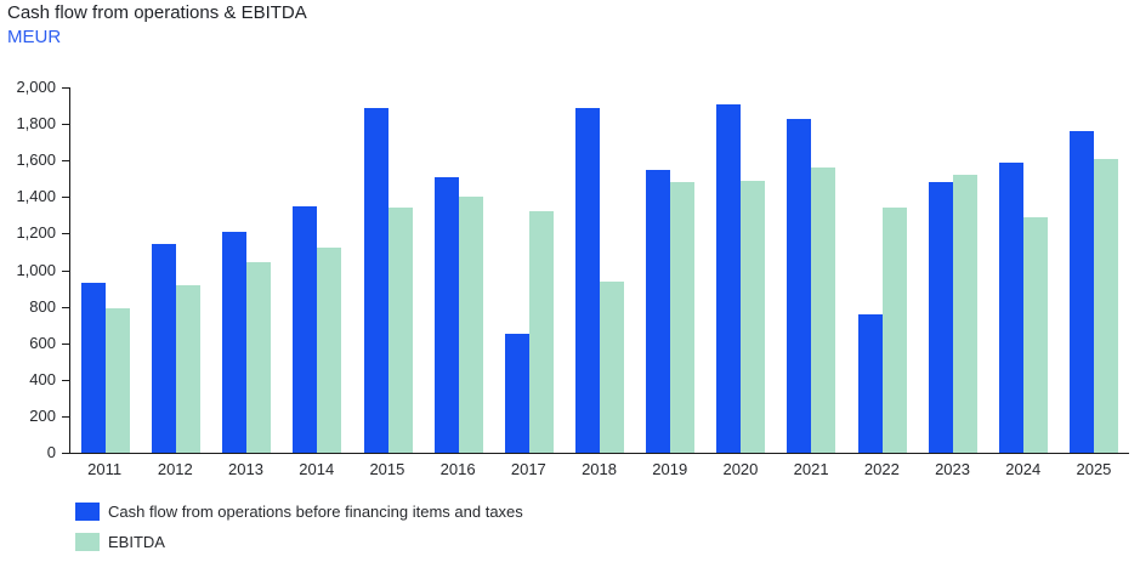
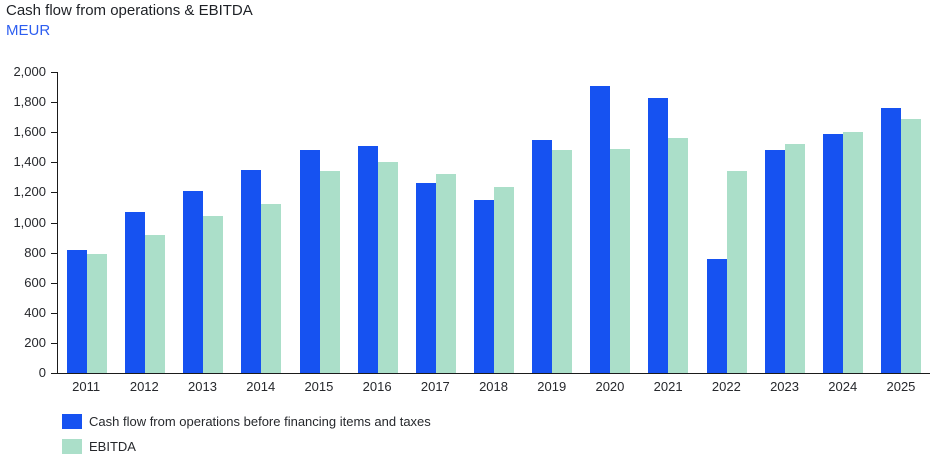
Cash flow from operations before financing items and taxes/2011: 930 -> 820
Cash flow from operations before financing items and taxes/2012: 1140 -> 1070
Cash flow from operations before financing items and taxes/2015: 1890 -> 1480
Cash flow from operations before financing items and taxes/2017: 650 -> 1260
Cash flow from operations before financing items and taxes/2018: 1890 -> 1150
EBITDA/2018: 940 -> 1240
EBITDA/2024: 1290 -> 1600
EBITDA/2025: 1610 -> 1690
